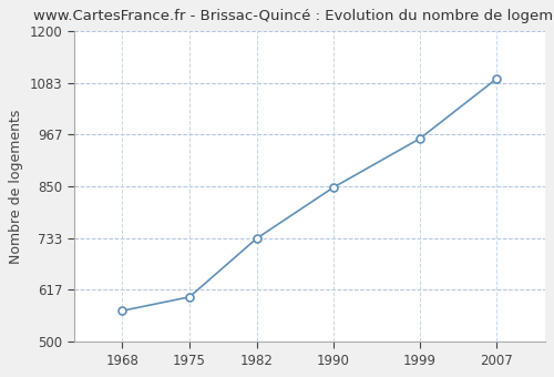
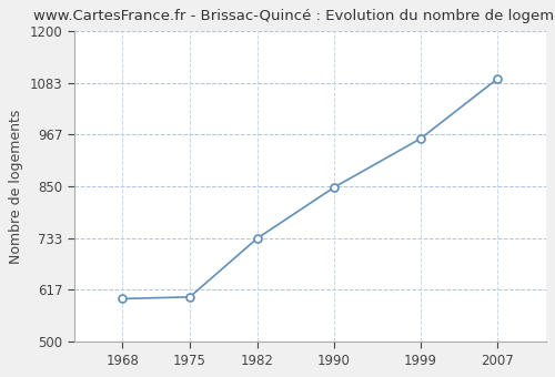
1968: 570 -> 597
